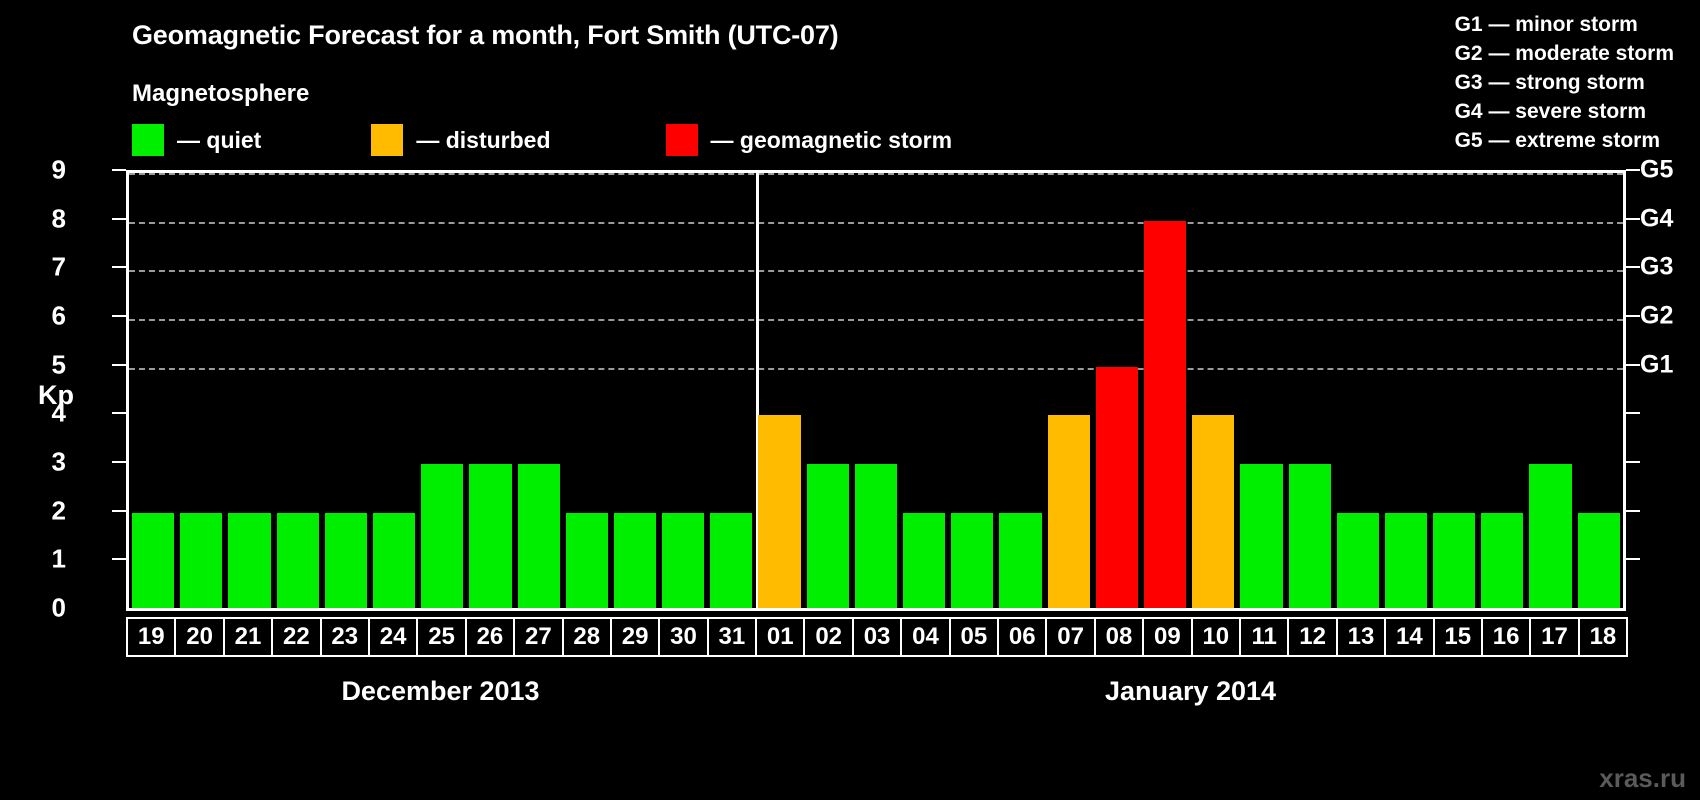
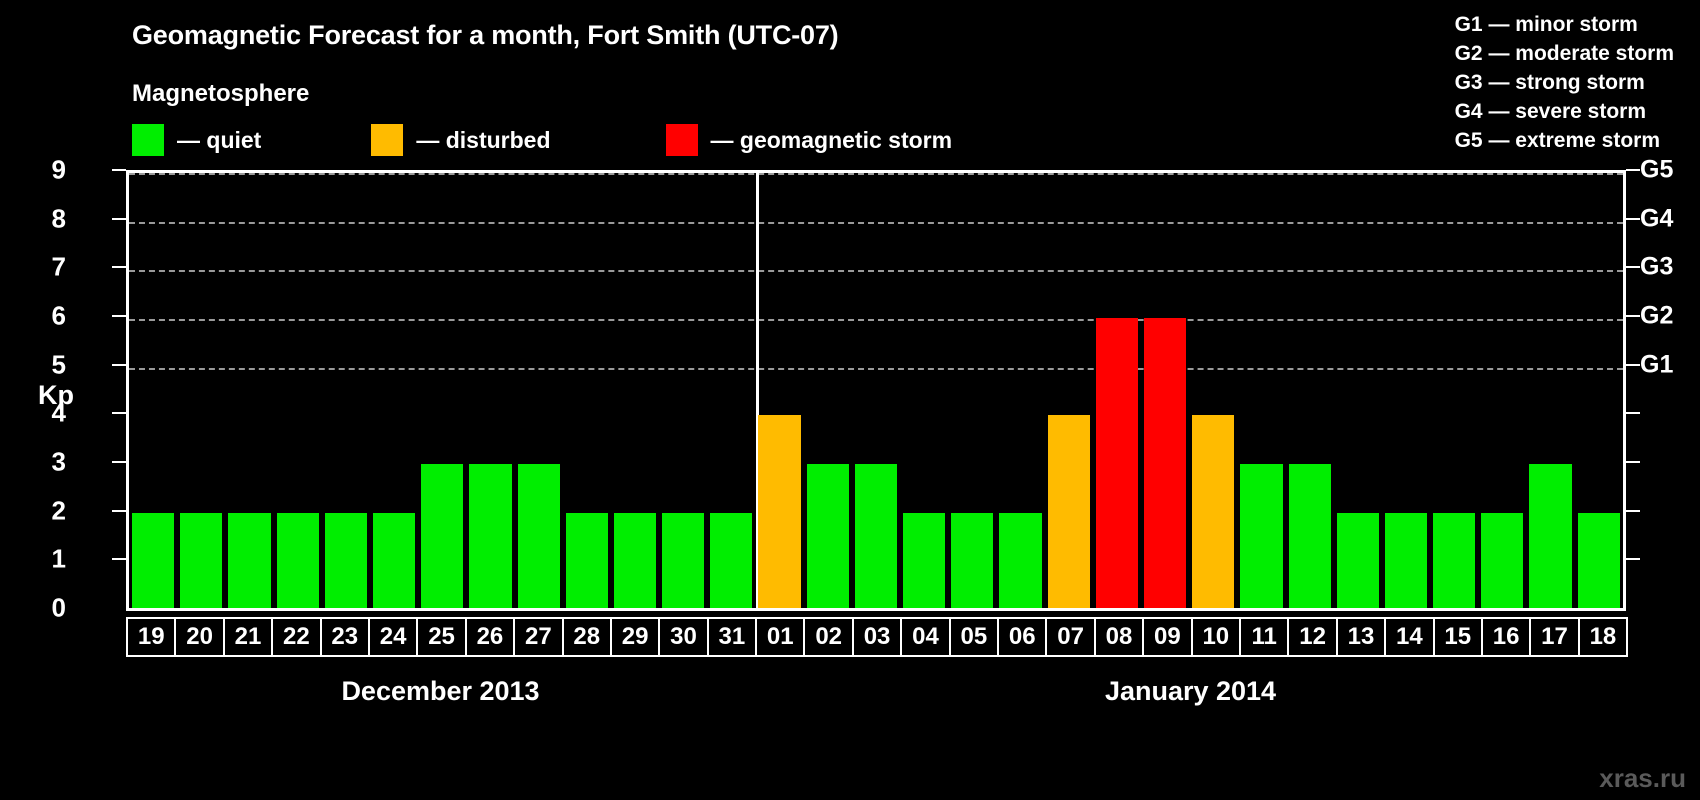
08: 5 -> 6
09: 8 -> 6
